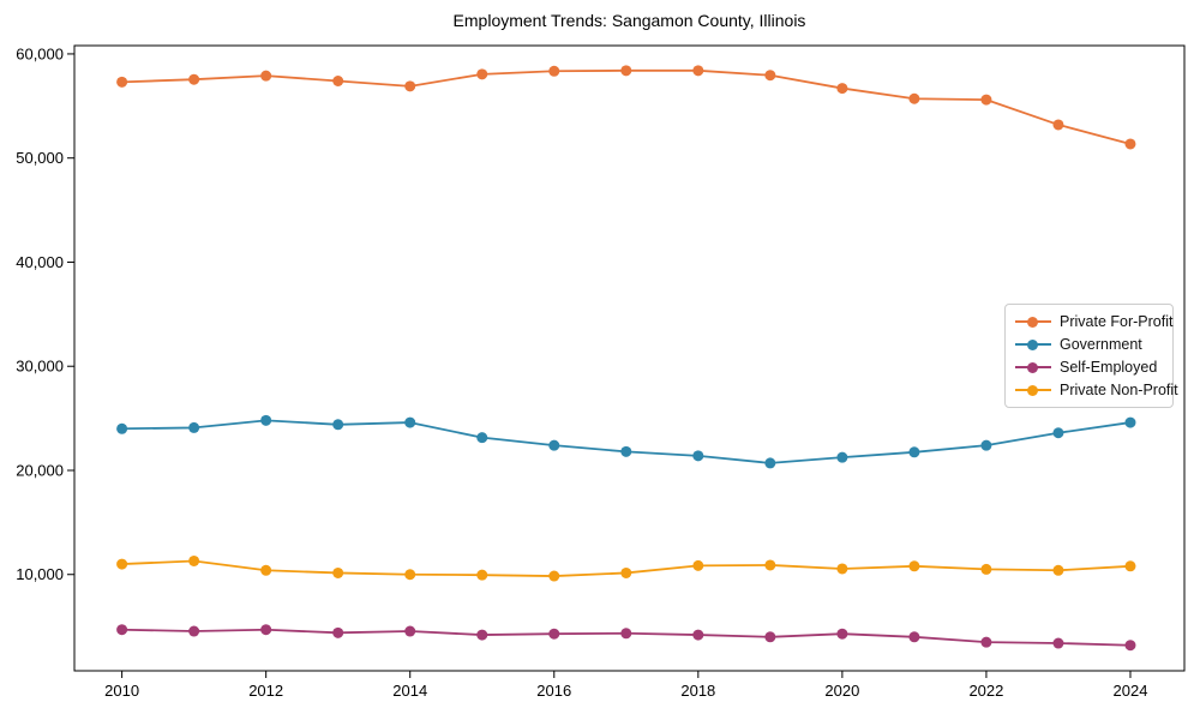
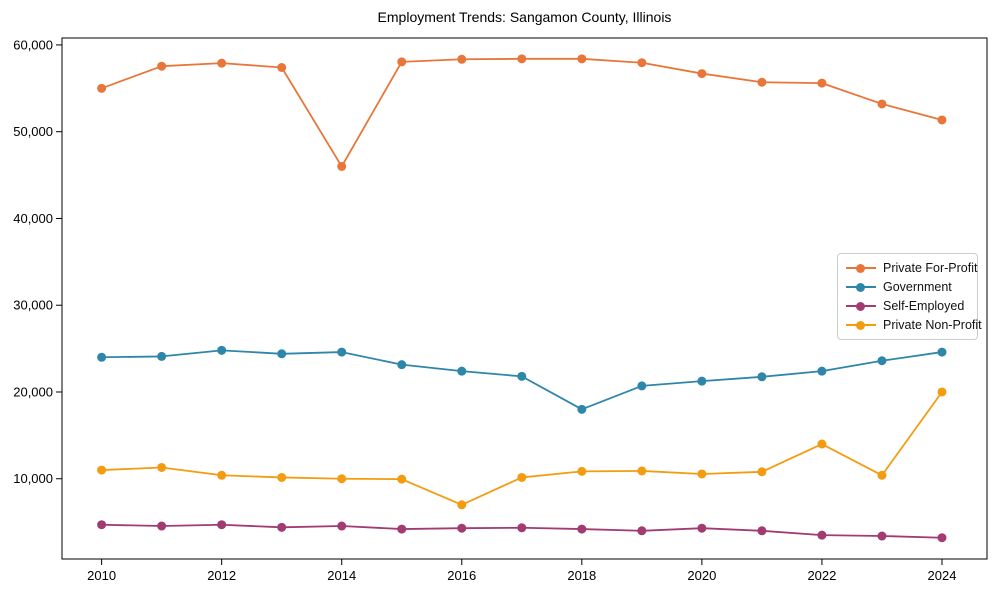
Private For-Profit/2010: 57000 -> 55000
Private For-Profit/2014: 57000 -> 46000
Private Non-Profit/2016: 10000 -> 7000
Government/2018: 21000 -> 18000
Private Non-Profit/2022: 10000 -> 14000
Private Non-Profit/2024: 11000 -> 20000
